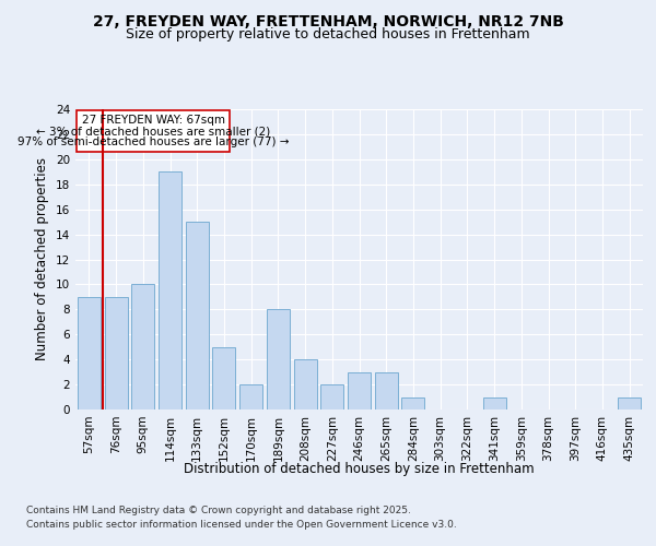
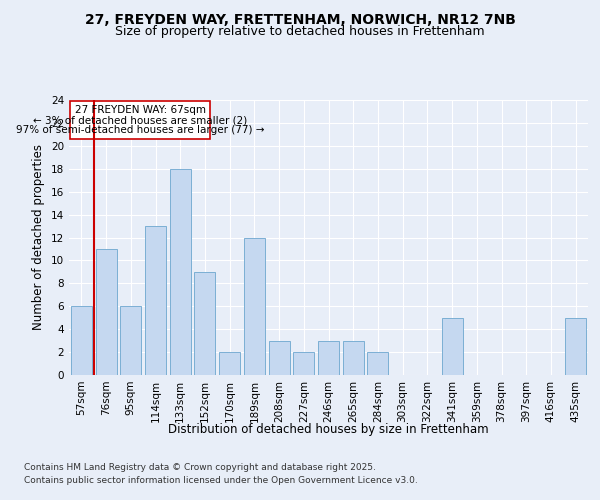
57sqm: 9 -> 6
76sqm: 9 -> 11
95sqm: 10 -> 6
114sqm: 19 -> 13
133sqm: 15 -> 18
152sqm: 5 -> 9
189sqm: 8 -> 12
208sqm: 4 -> 3
284sqm: 1 -> 2
341sqm: 1 -> 5
435sqm: 1 -> 5
